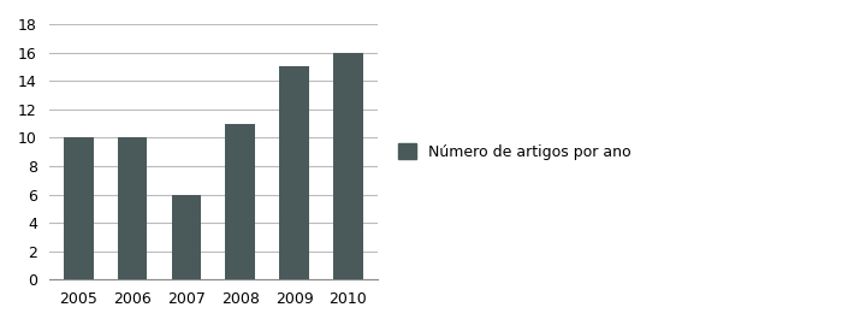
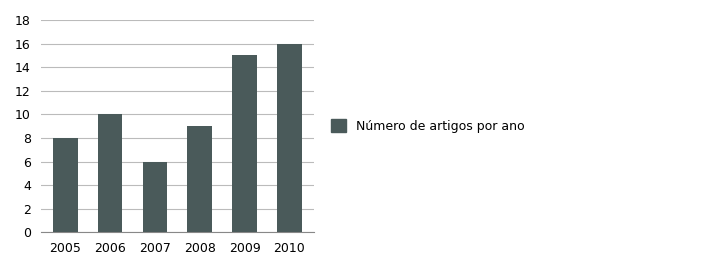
2005: 10 -> 8
2008: 11 -> 9
